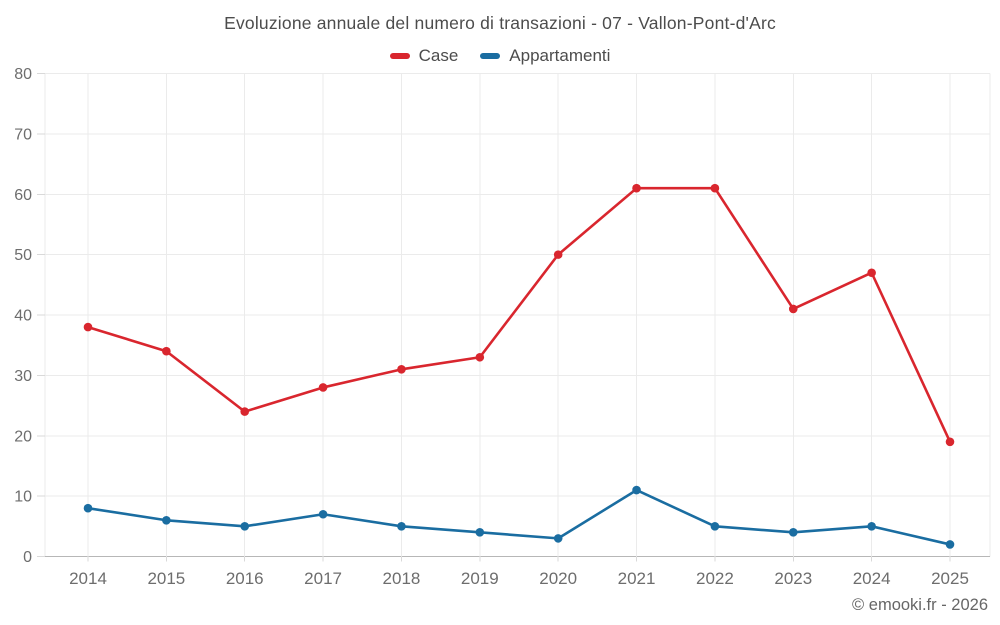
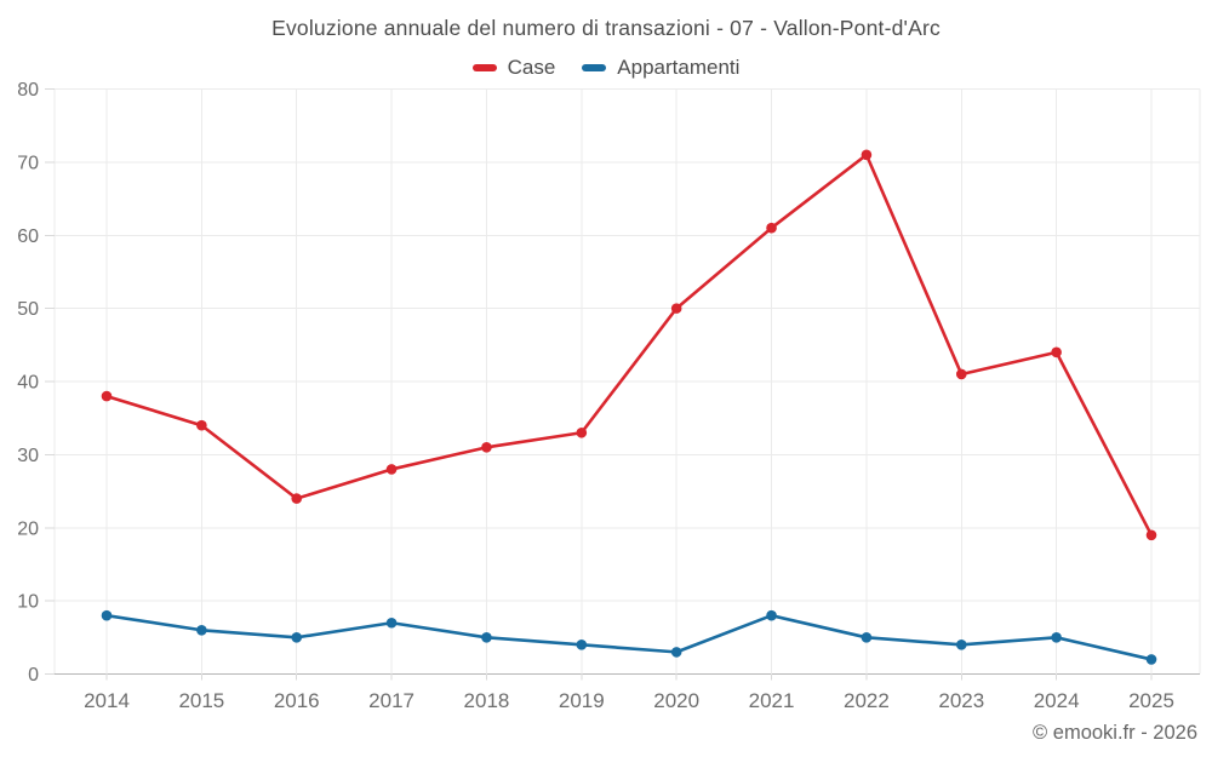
Appartamenti/2021: 11 -> 8
Case/2022: 61 -> 71
Case/2024: 47 -> 44
